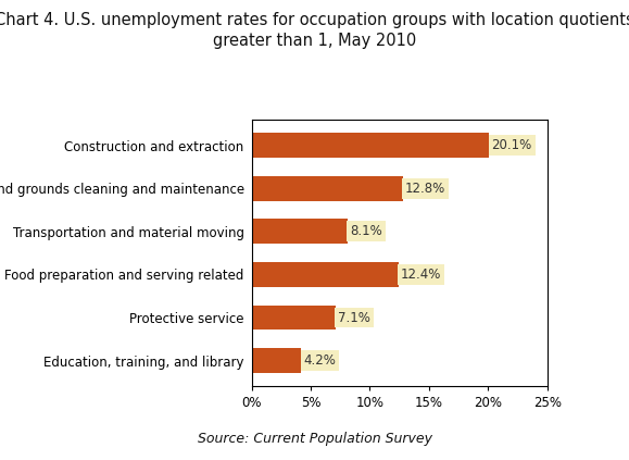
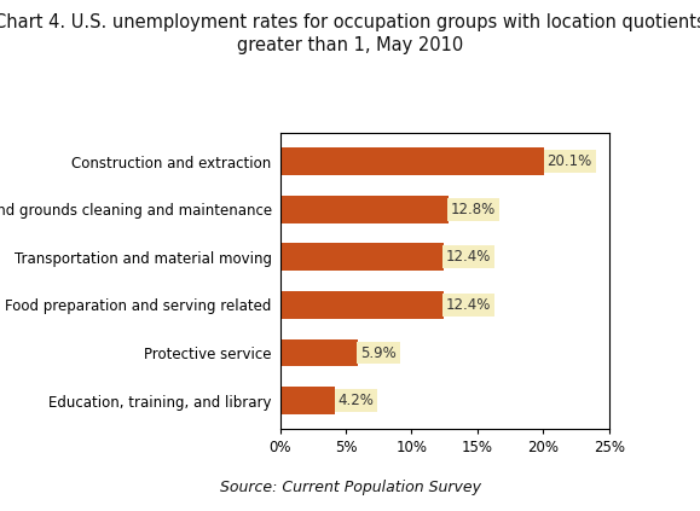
Transportation and material moving: 8.1% -> 12.4%
Protective service: 7.1% -> 5.9%
